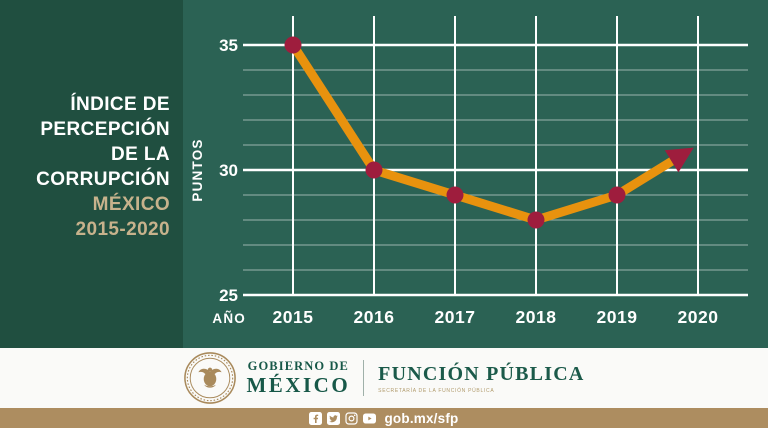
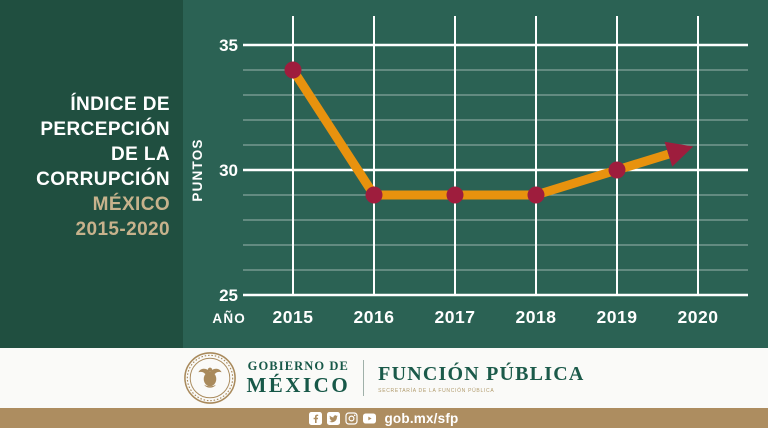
2015: 35 -> 34
2016: 30 -> 29
2018: 28 -> 29
2019: 29 -> 30
